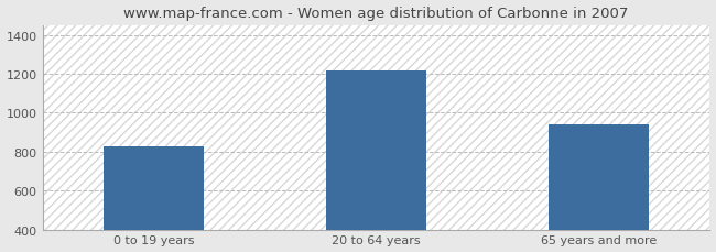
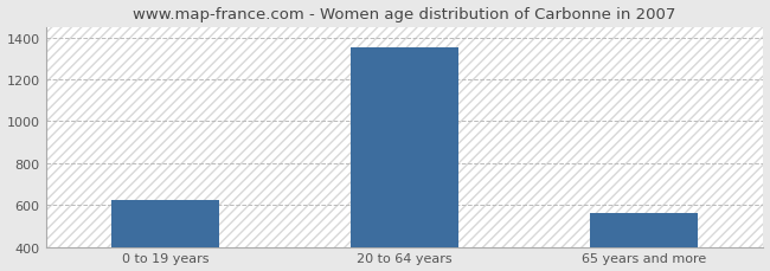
0 to 19 years: 830 -> 620
20 to 64 years: 1220 -> 1350
65 years and more: 940 -> 560
